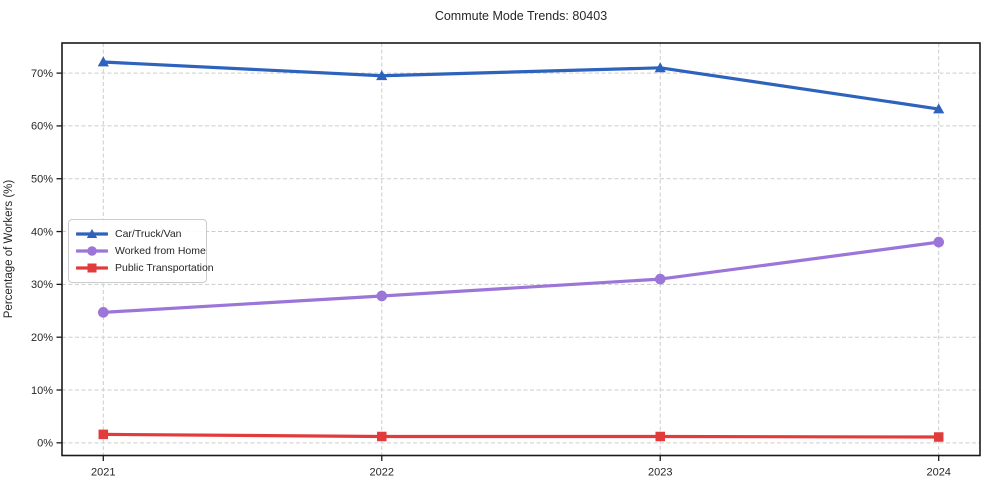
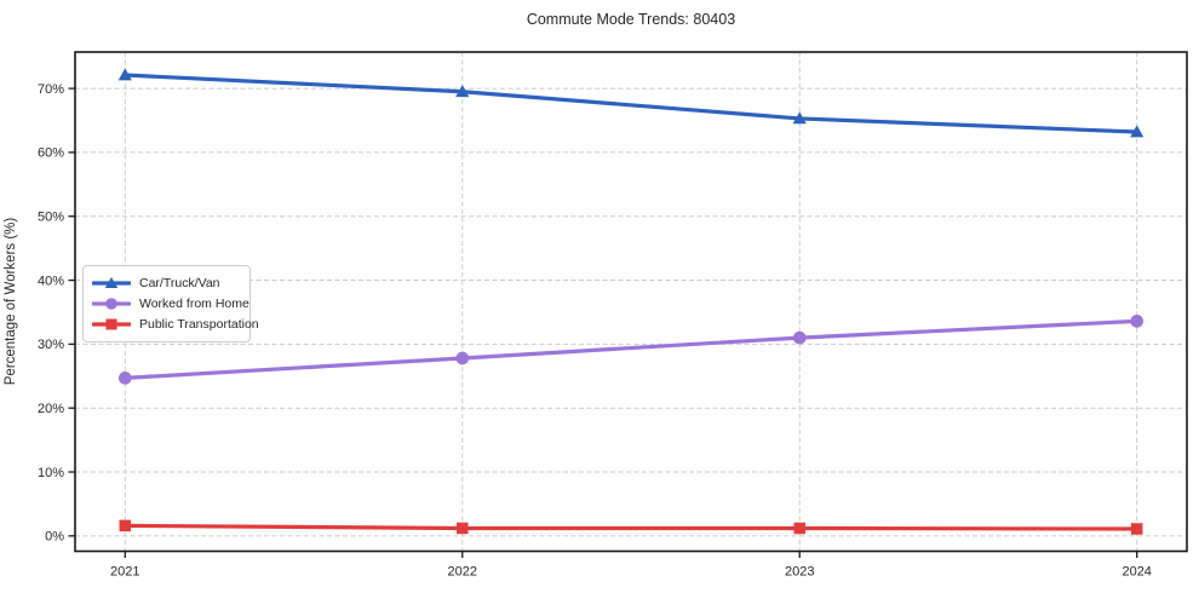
Car/Truck/Van/2023: 71% -> 65%
Worked from Home/2024: 38% -> 34%
